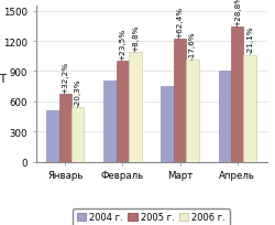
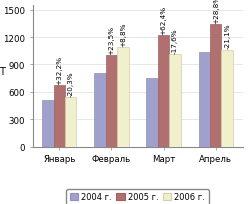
2004 г./Апрель: 900 -> 1040
